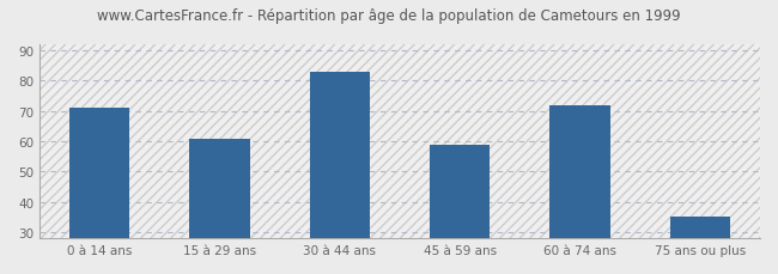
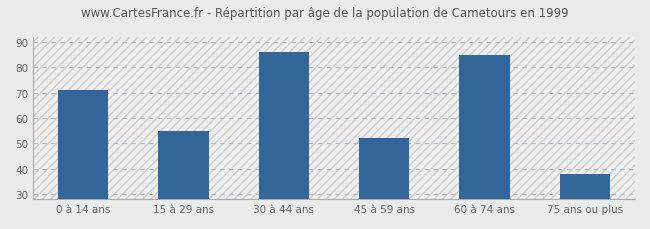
15 à 29 ans: 61 -> 55
30 à 44 ans: 83 -> 86
45 à 59 ans: 59 -> 52
60 à 74 ans: 72 -> 85
75 ans ou plus: 35 -> 38
